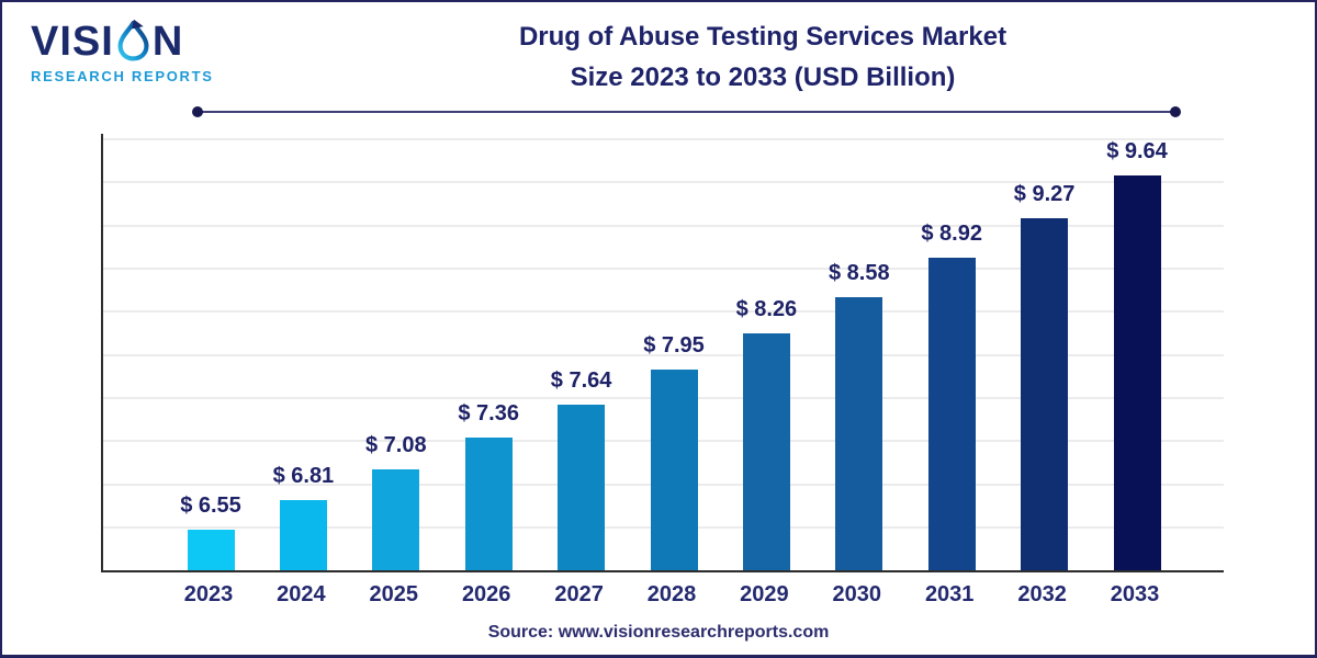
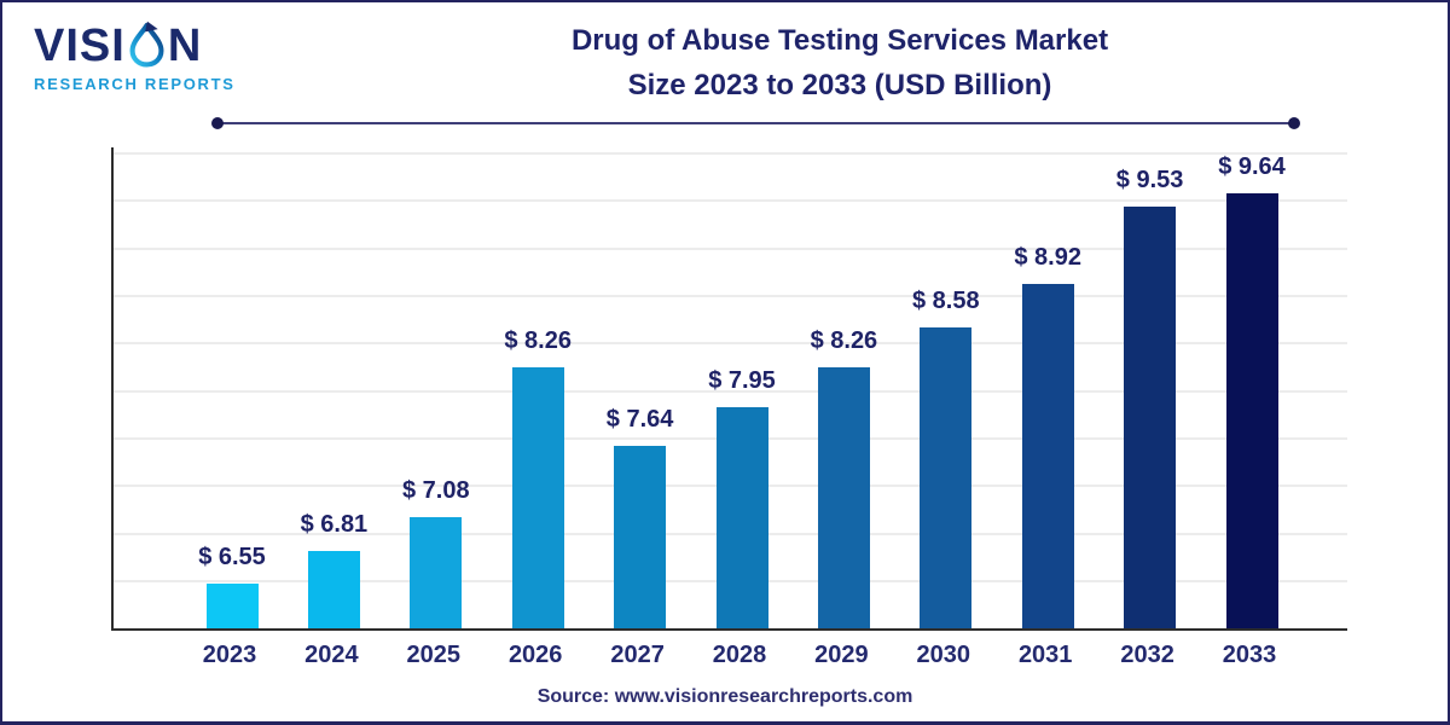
2026: 7.36 -> 8.26
2032: 9.27 -> 9.53
